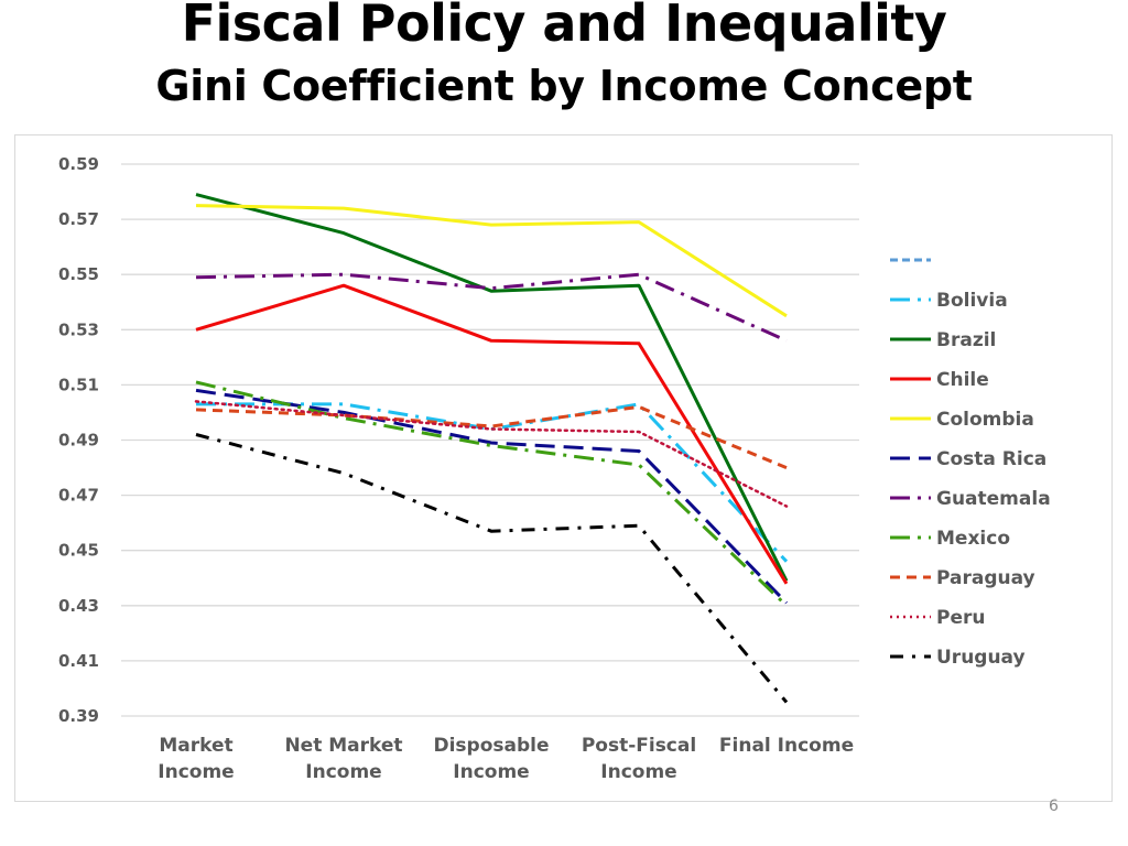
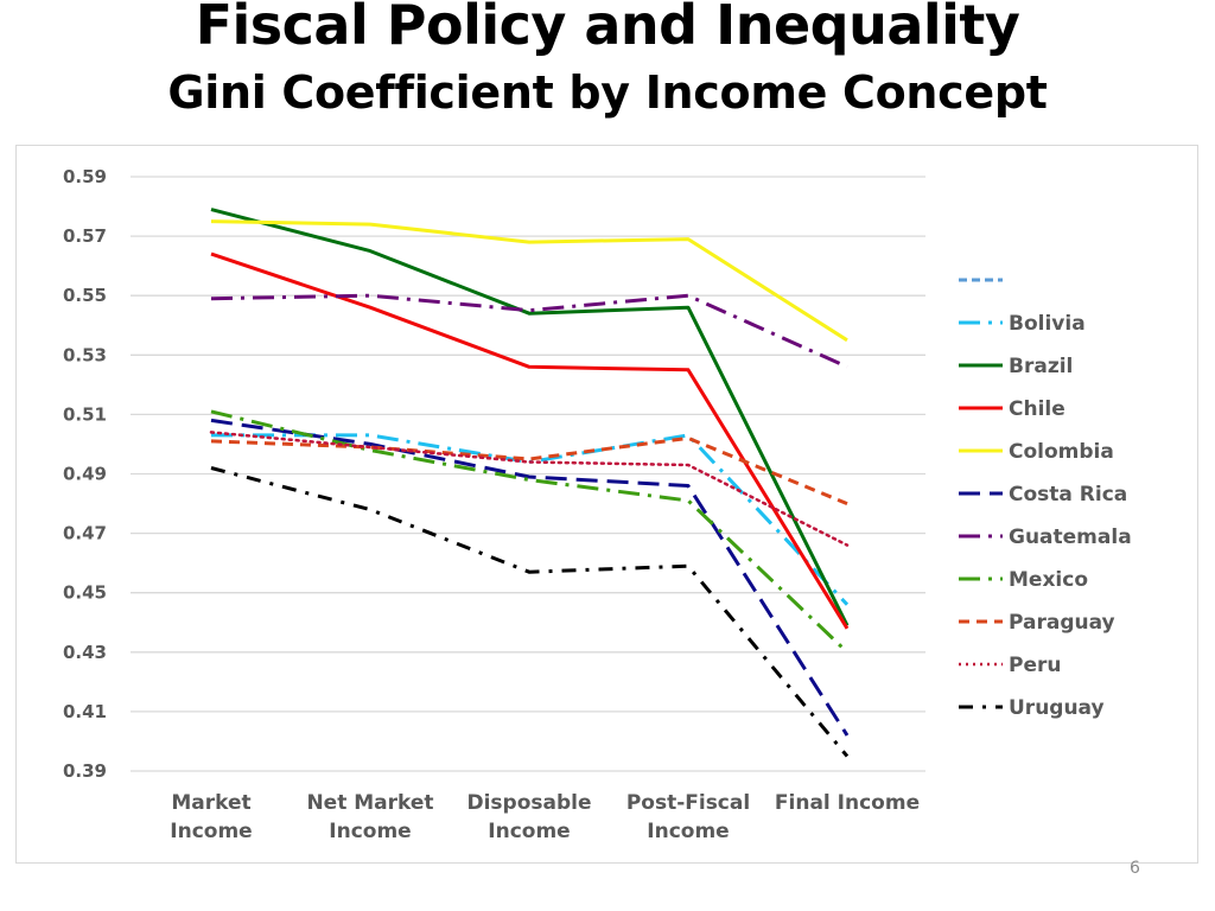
Chile/Market Income: 0.530 -> 0.564
Costa Rica/Final Income: 0.431 -> 0.402
